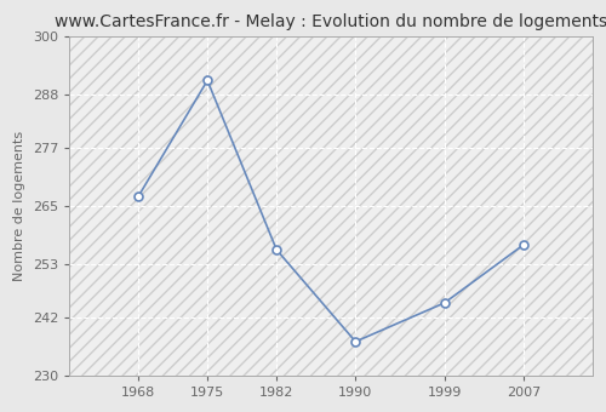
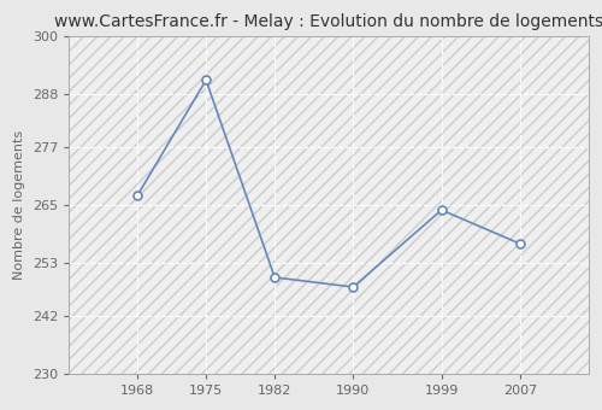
1982: 256 -> 250
1990: 237 -> 248
1999: 245 -> 264
